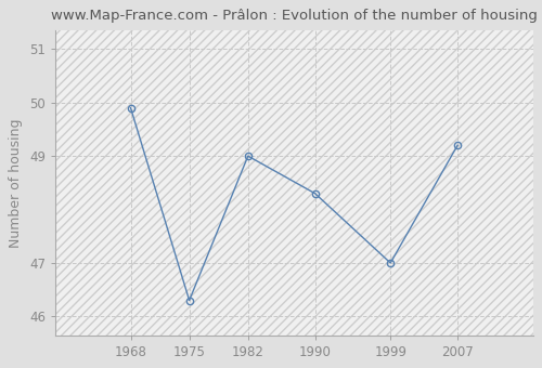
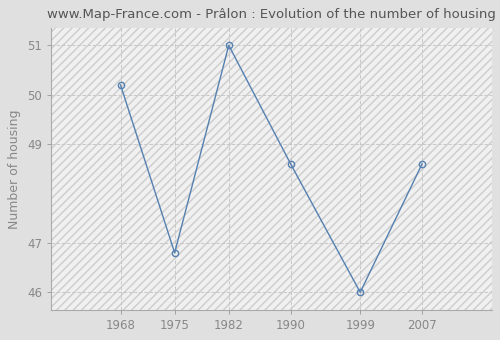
1968: 49.9 -> 50.2
1975: 46.3 -> 46.8
1982: 49.0 -> 51.0
1990: 48.3 -> 48.6
1999: 47.0 -> 46.0
2007: 49.2 -> 48.6
